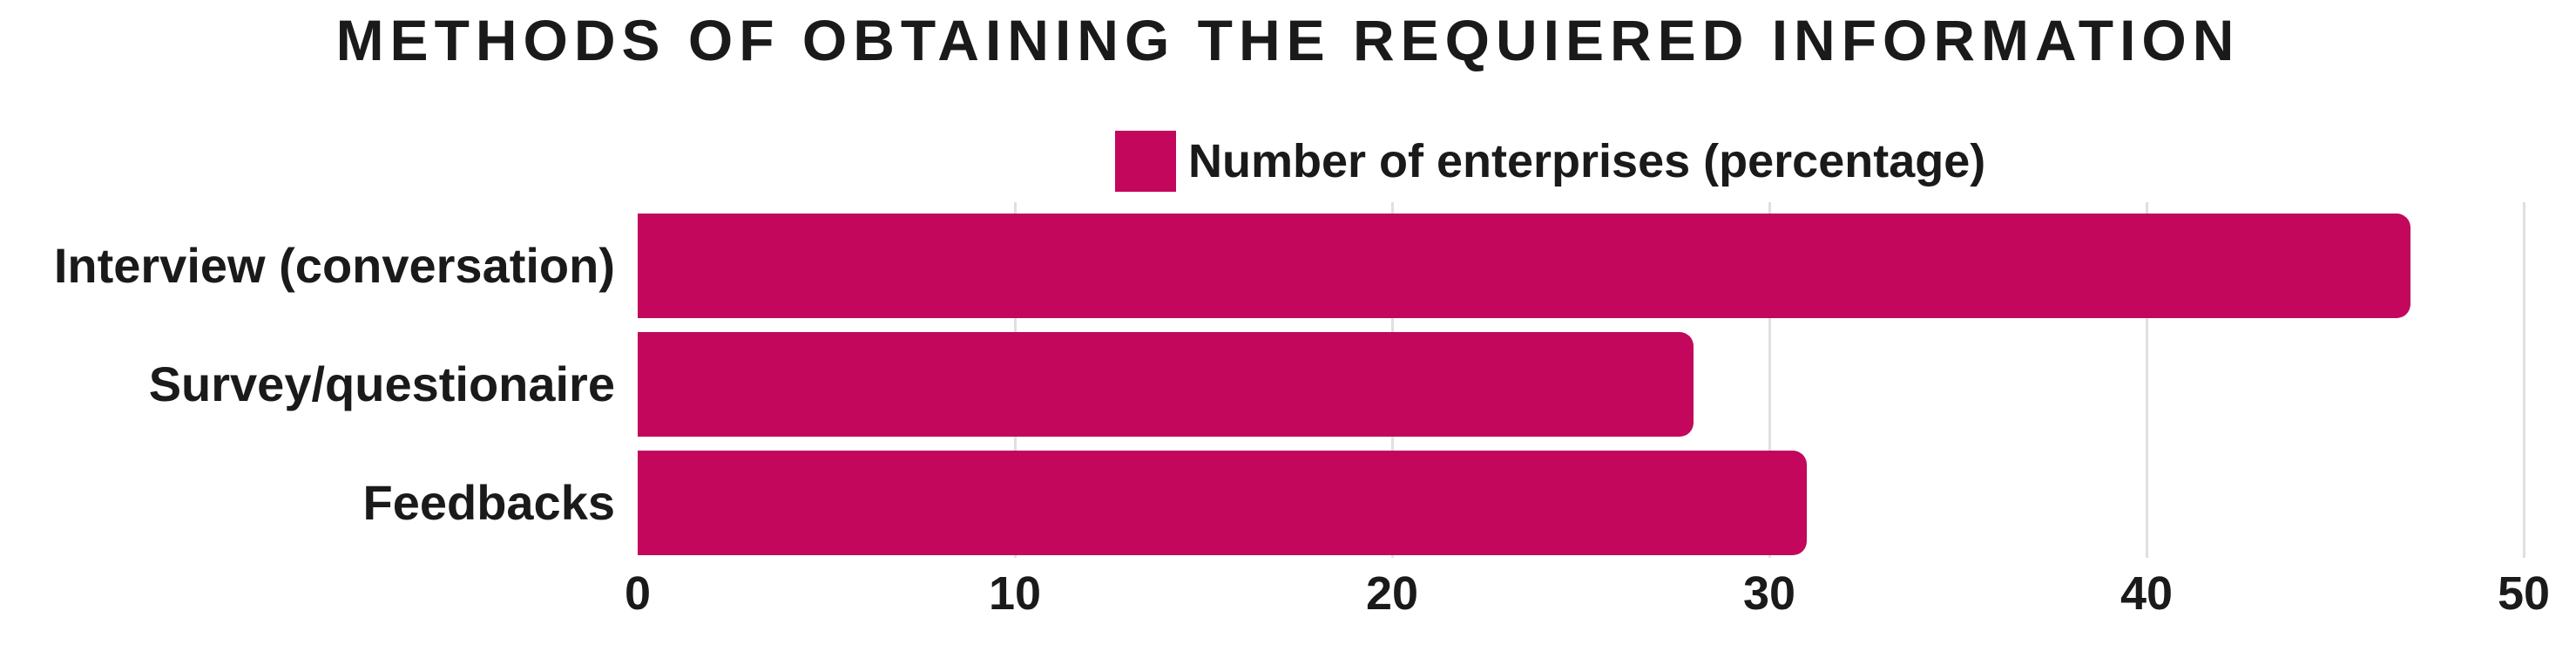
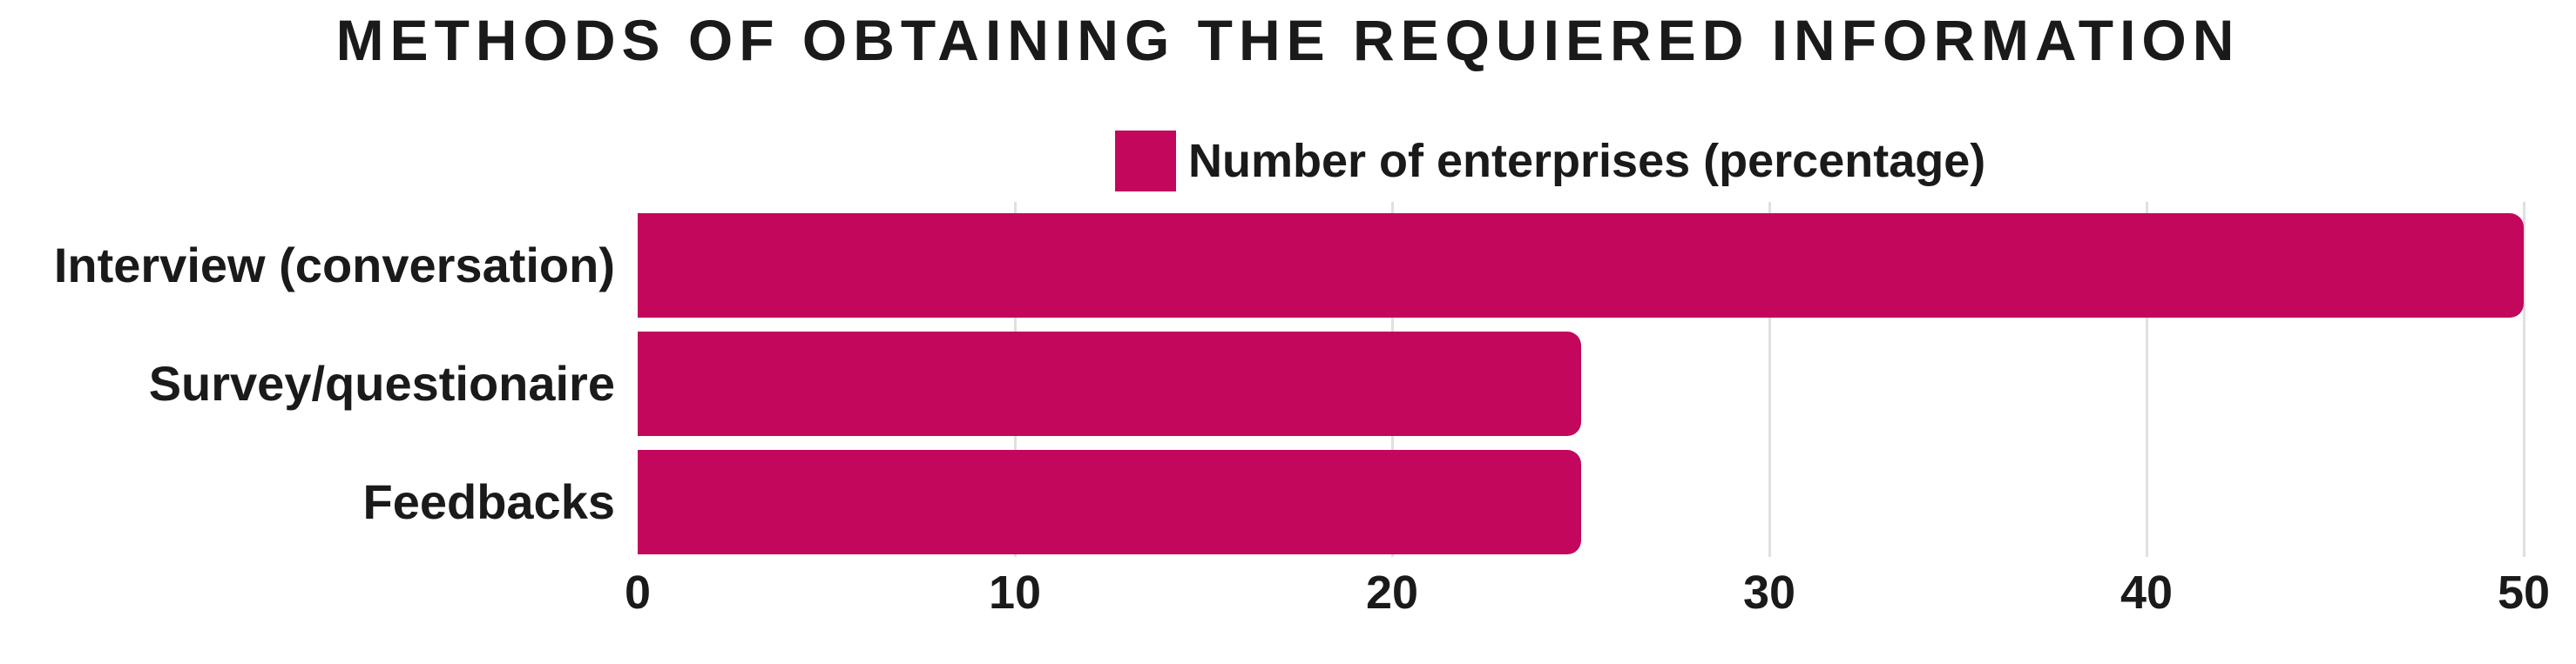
Interview (conversation): 47 -> 50
Survey/questionaire: 28 -> 25
Feedbacks: 31 -> 25
